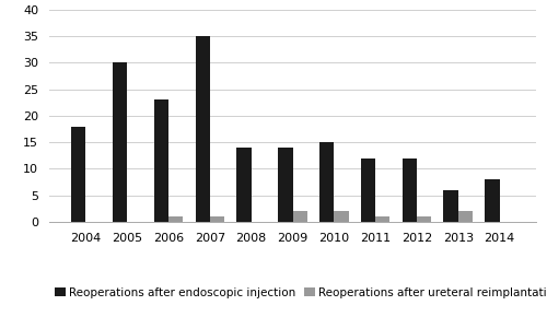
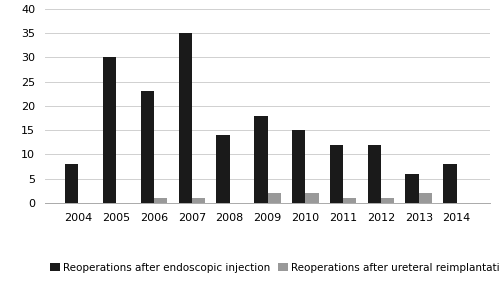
Reoperations after endoscopic injection/2004: 18 -> 8
Reoperations after endoscopic injection/2009: 14 -> 18
